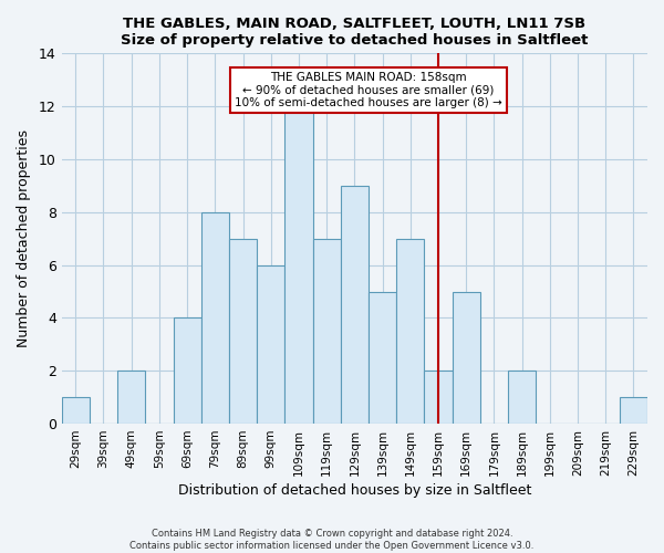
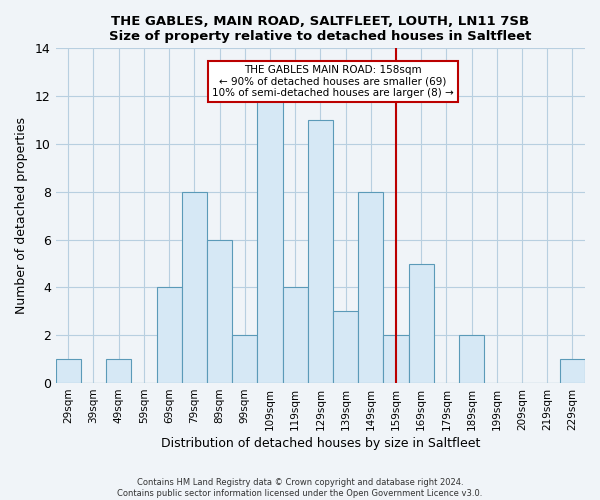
49sqm: 2 -> 1
89sqm: 7 -> 6
99sqm: 6 -> 2
119sqm: 7 -> 4
129sqm: 9 -> 11
139sqm: 5 -> 3
149sqm: 7 -> 8
